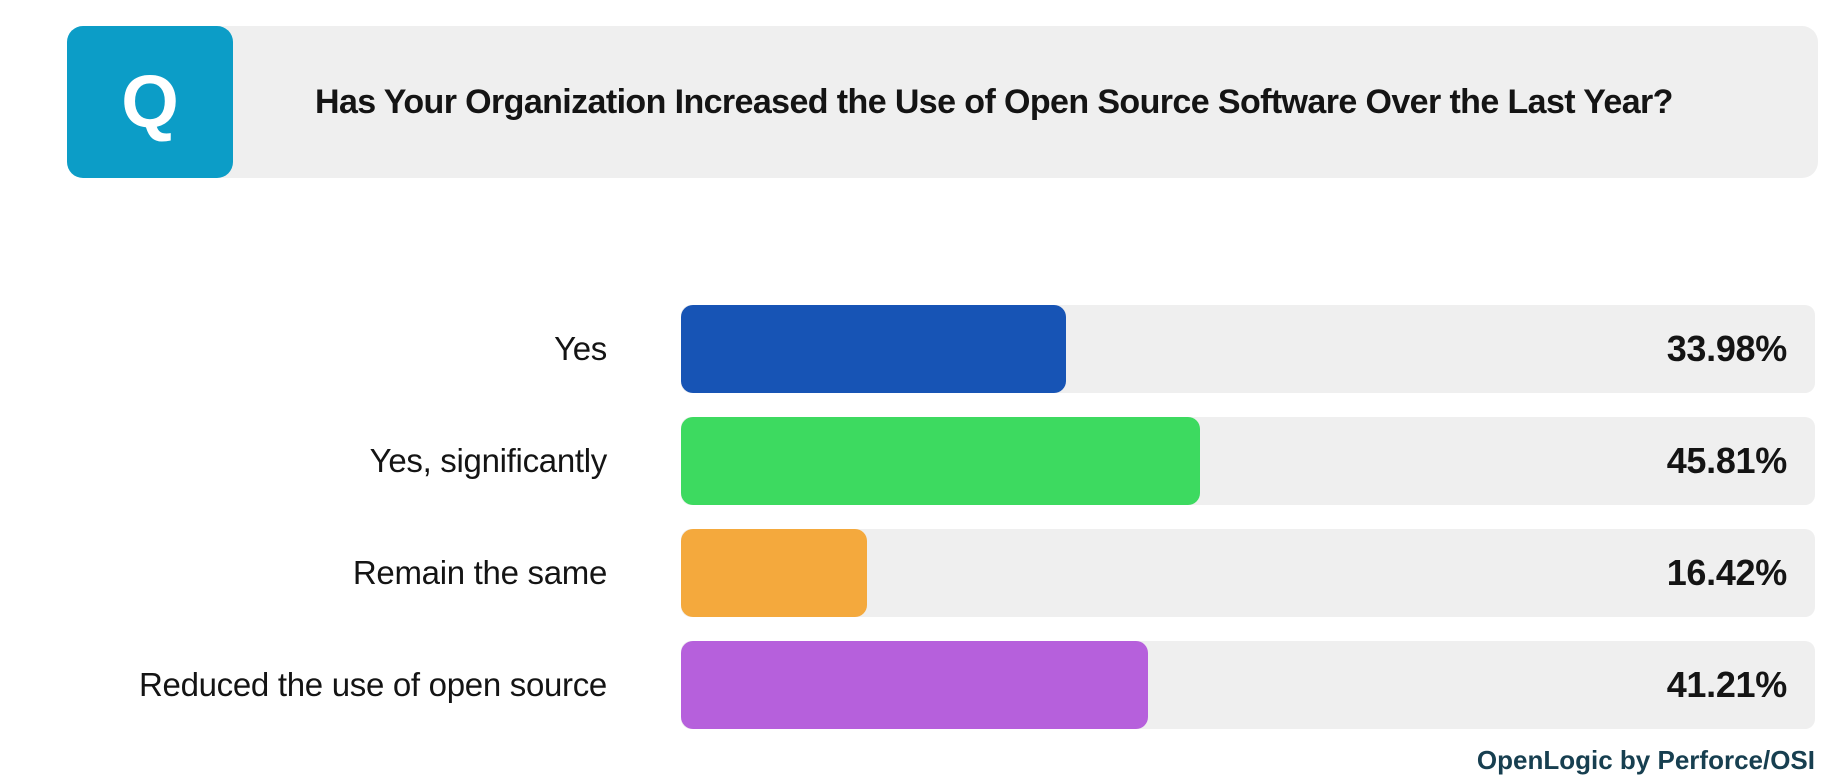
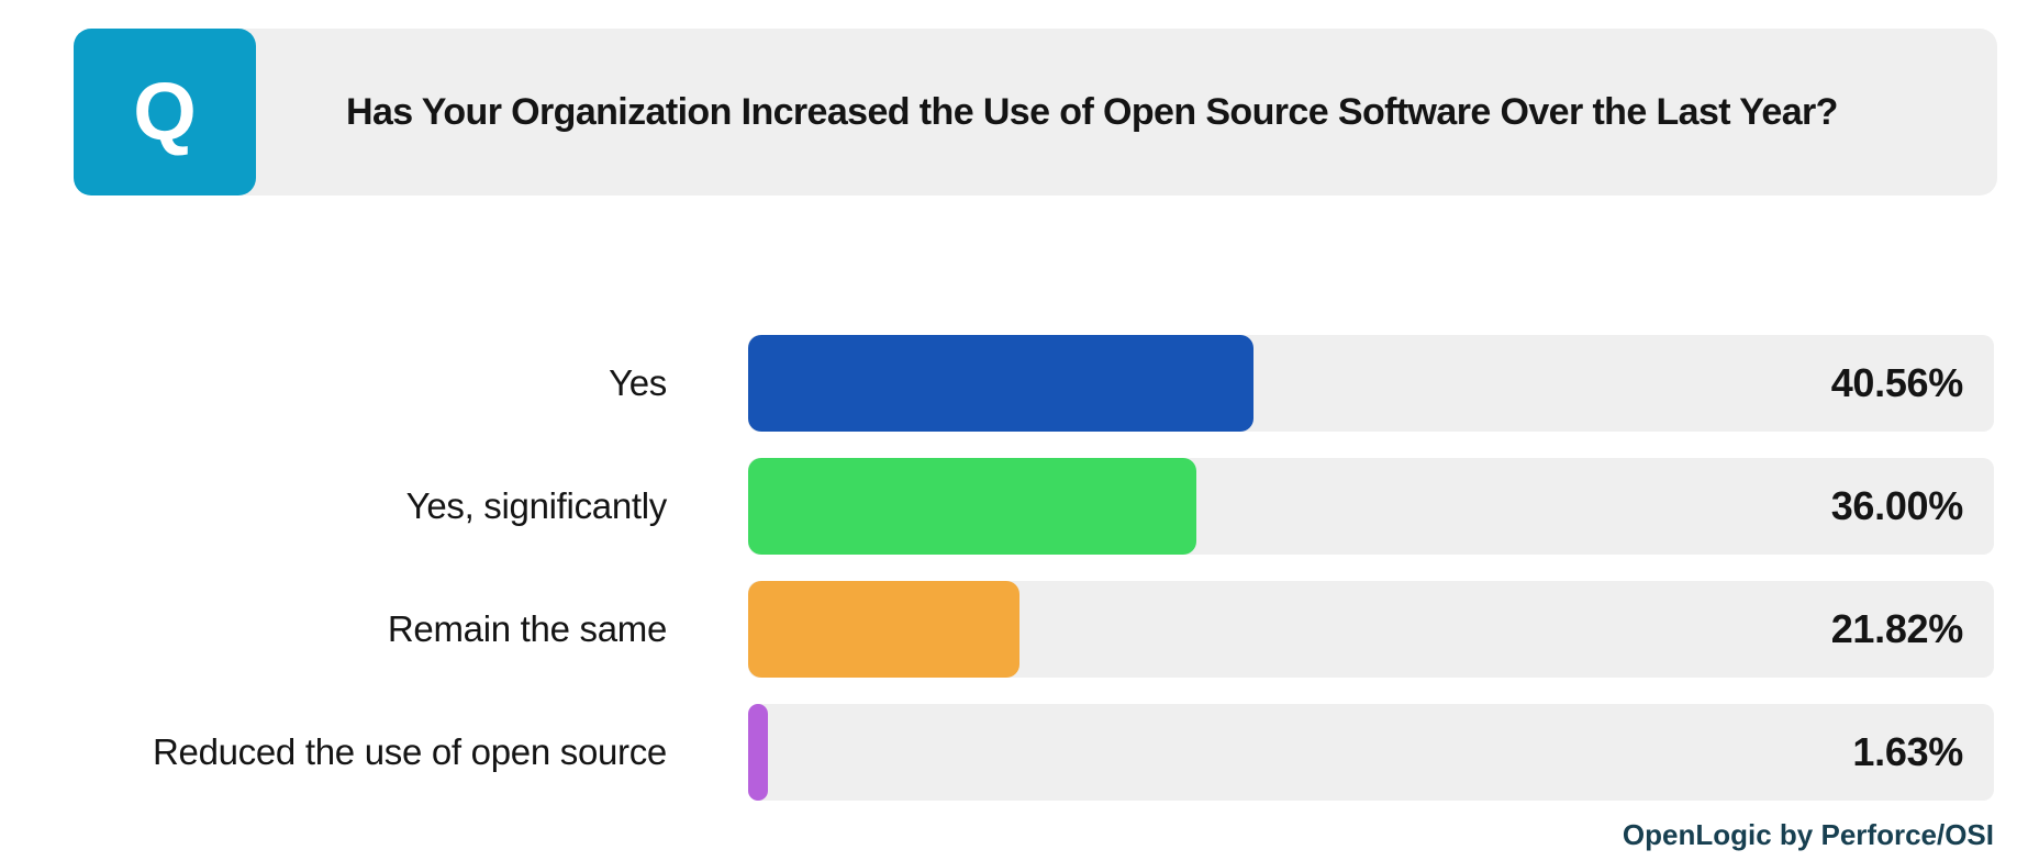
Yes: 33.98% -> 40.56%
Yes, significantly: 45.81% -> 36.00%
Remain the same: 16.42% -> 21.82%
Reduced the use of open source: 41.21% -> 1.63%
